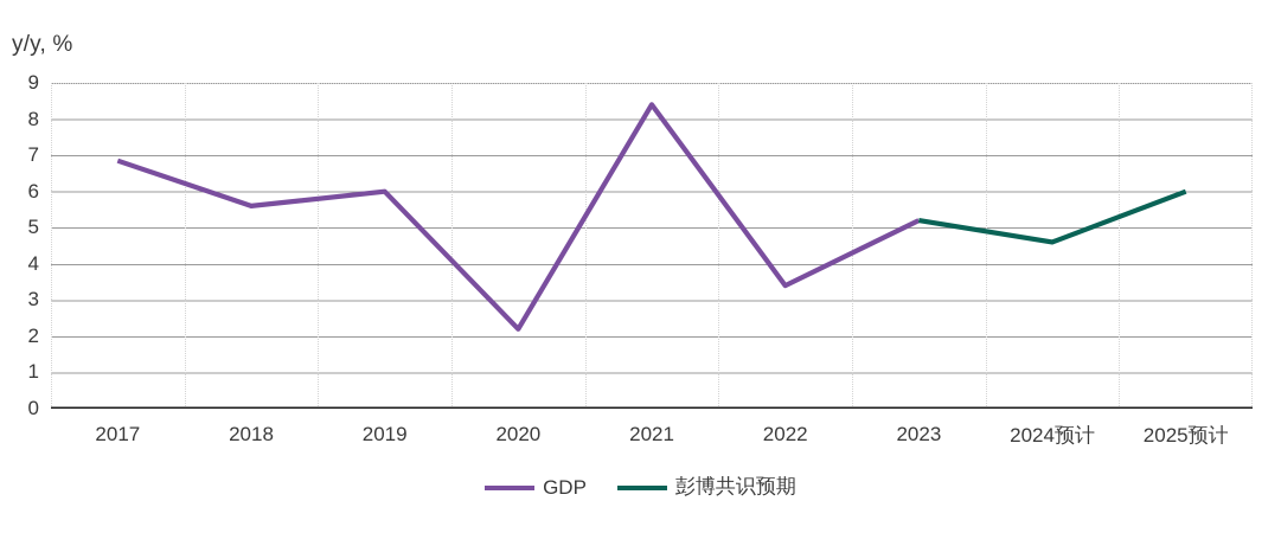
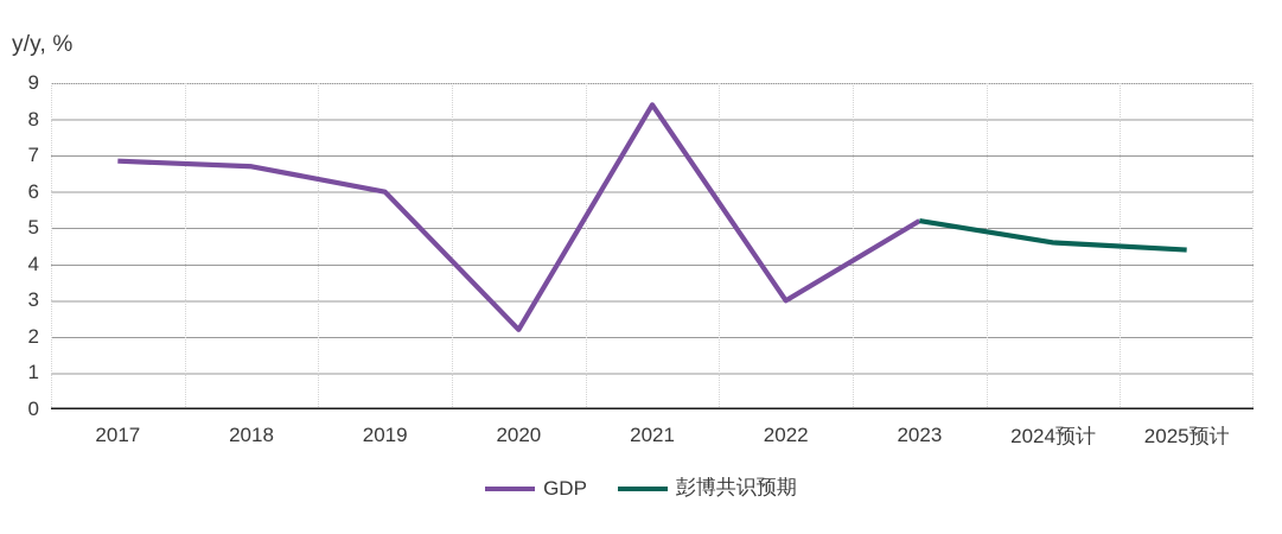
GDP/2018: 5.6 -> 6.7
GDP/2022: 3.4 -> 3.0
彭博共识预期/2025预计: 6.0 -> 4.4
